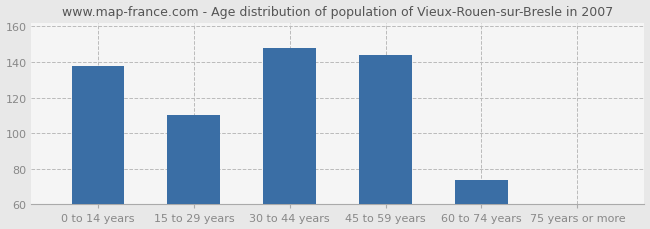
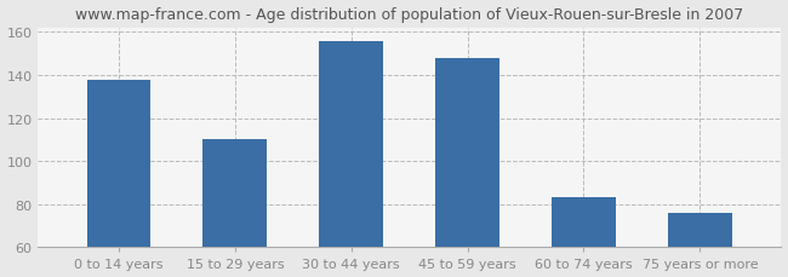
30 to 44 years: 148 -> 156
45 to 59 years: 144 -> 148
60 to 74 years: 74 -> 83
75 years or more: 60 -> 76
